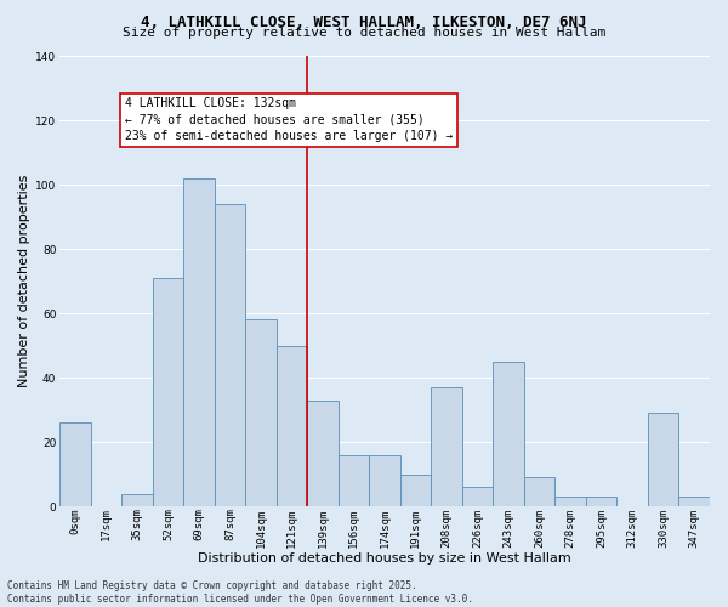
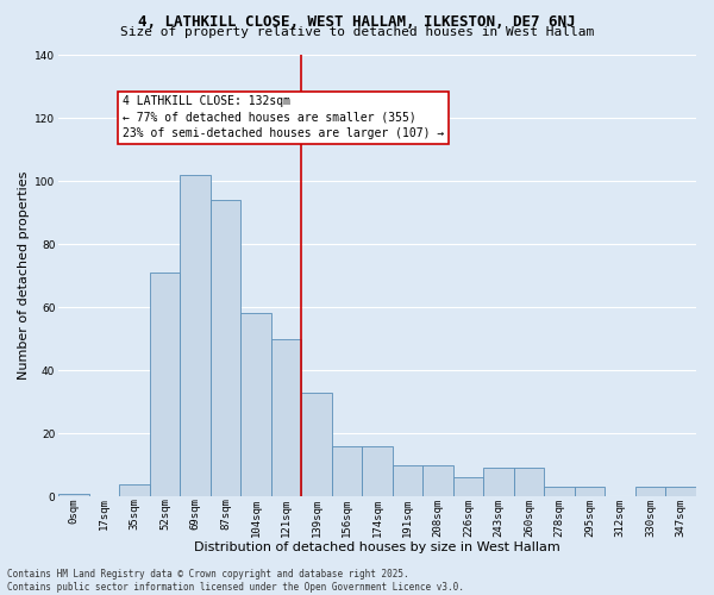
0sqm: 26 -> 1
208sqm: 37 -> 10
243sqm: 45 -> 9
330sqm: 29 -> 3
